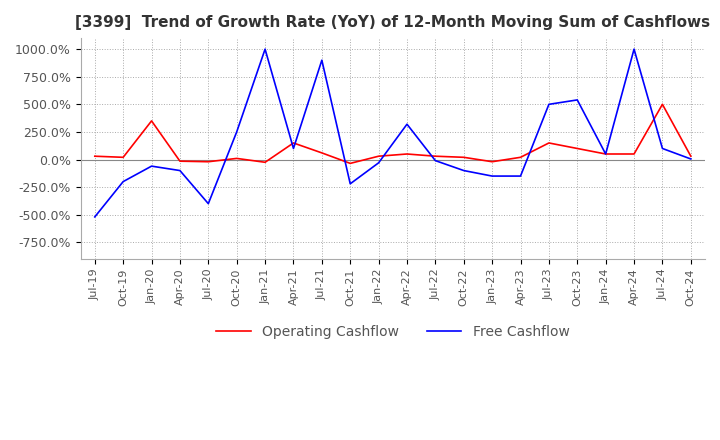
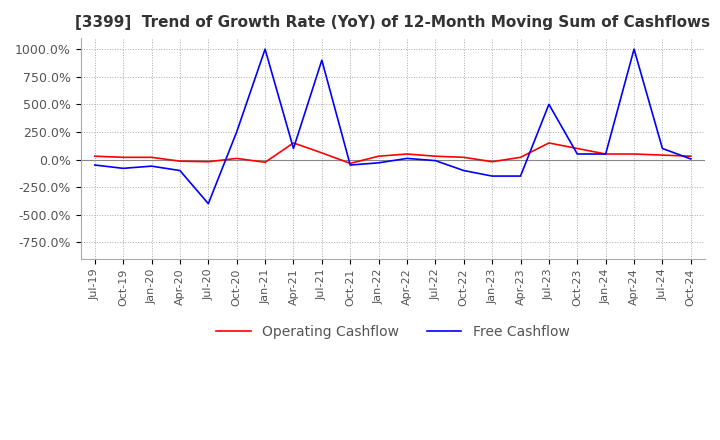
Free Cashflow/Jul-19: -520% -> -50%
Free Cashflow/Oct-19: -200% -> -80%
Operating Cashflow/Jan-20: 350% -> 20%
Free Cashflow/Oct-21: -220% -> -50%
Free Cashflow/Apr-22: 320% -> 10%
Free Cashflow/Oct-23: 540% -> 50%
Operating Cashflow/Jul-24: 500% -> 40%
